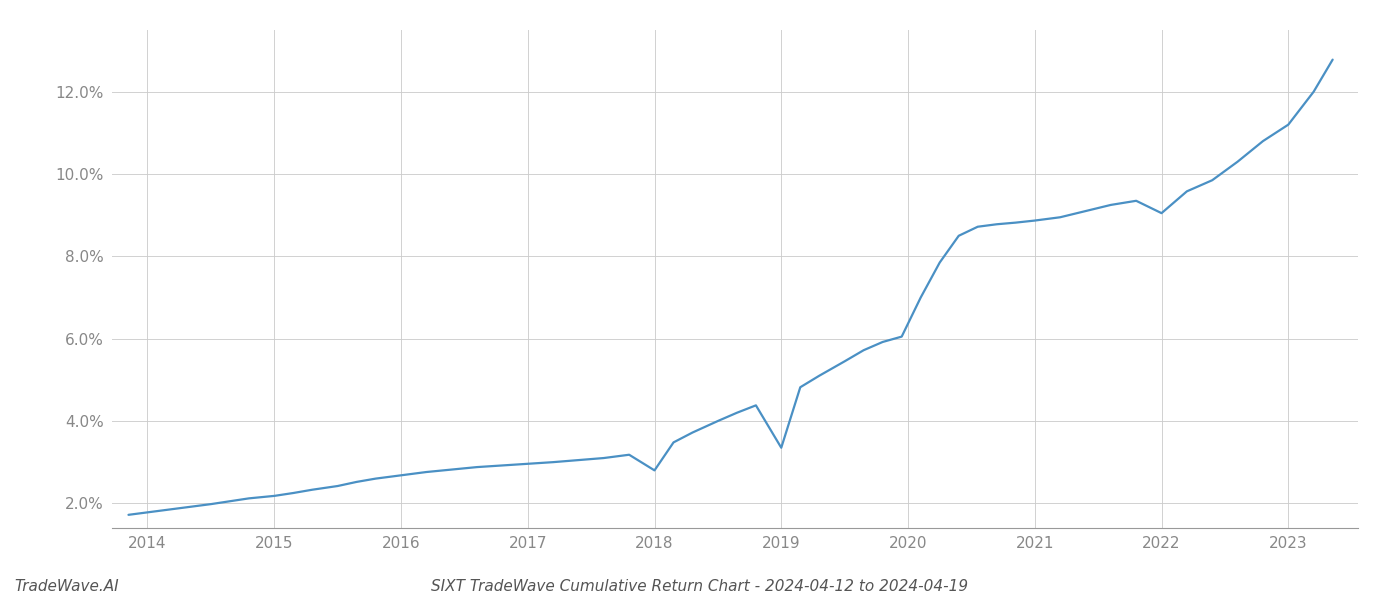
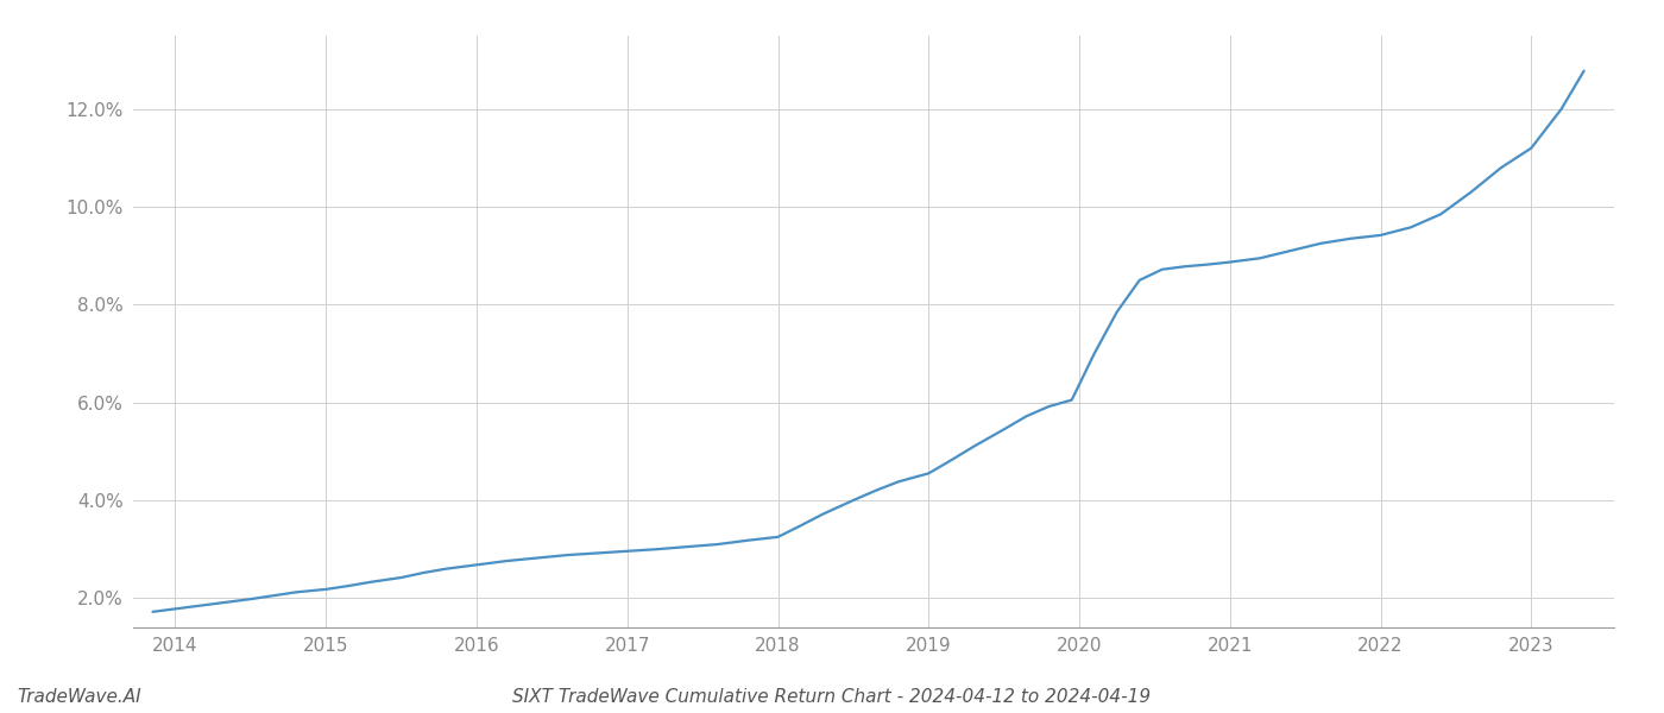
2018: 2.80% -> 3.25%
2019: 3.35% -> 4.55%
2022: 9.05% -> 9.42%
